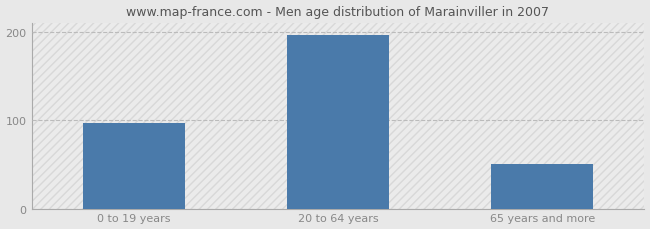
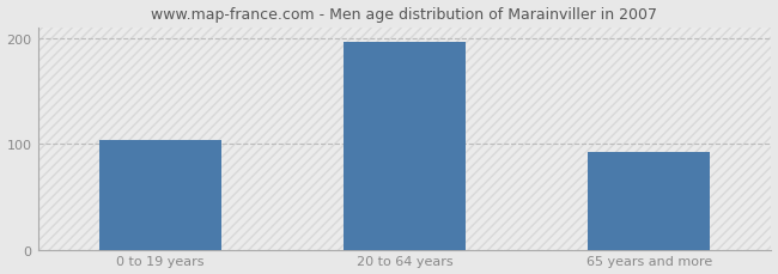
0 to 19 years: 97 -> 104
65 years and more: 50 -> 92
